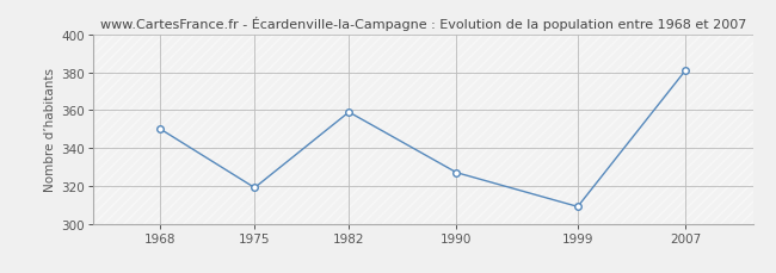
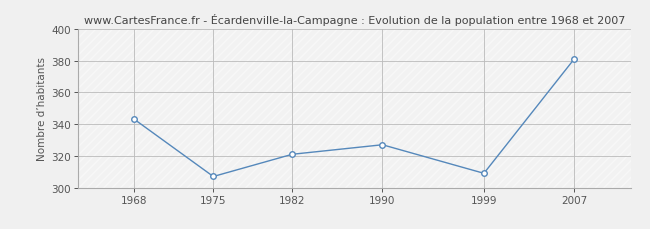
1968: 350 -> 343
1975: 319 -> 307
1982: 359 -> 321
